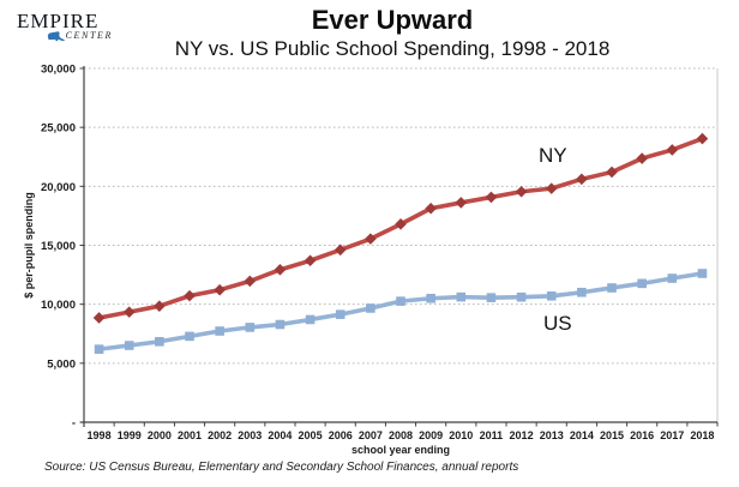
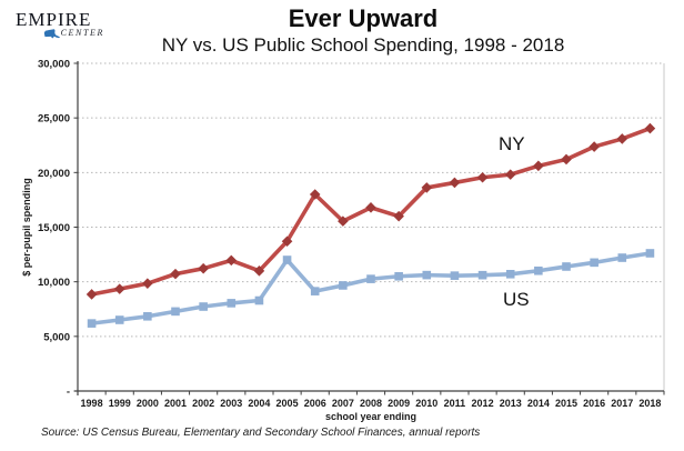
NY/2004: 13000 -> 11000
US/2005: 9000 -> 12000
NY/2006: 15000 -> 18000
NY/2009: 18000 -> 16000
